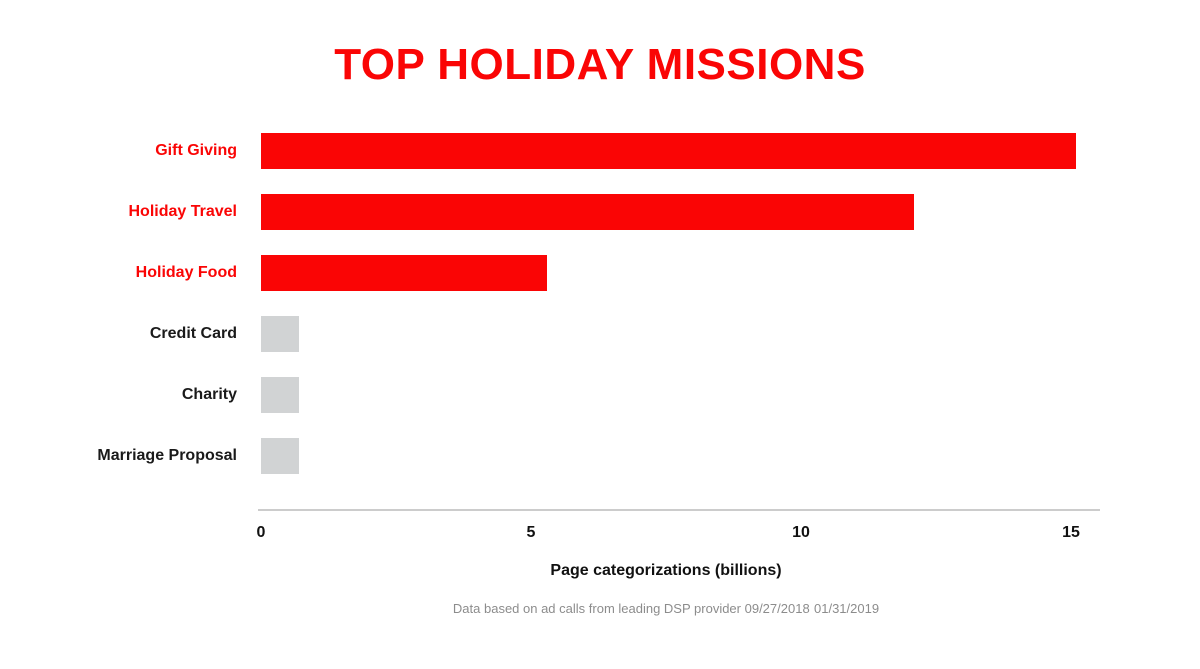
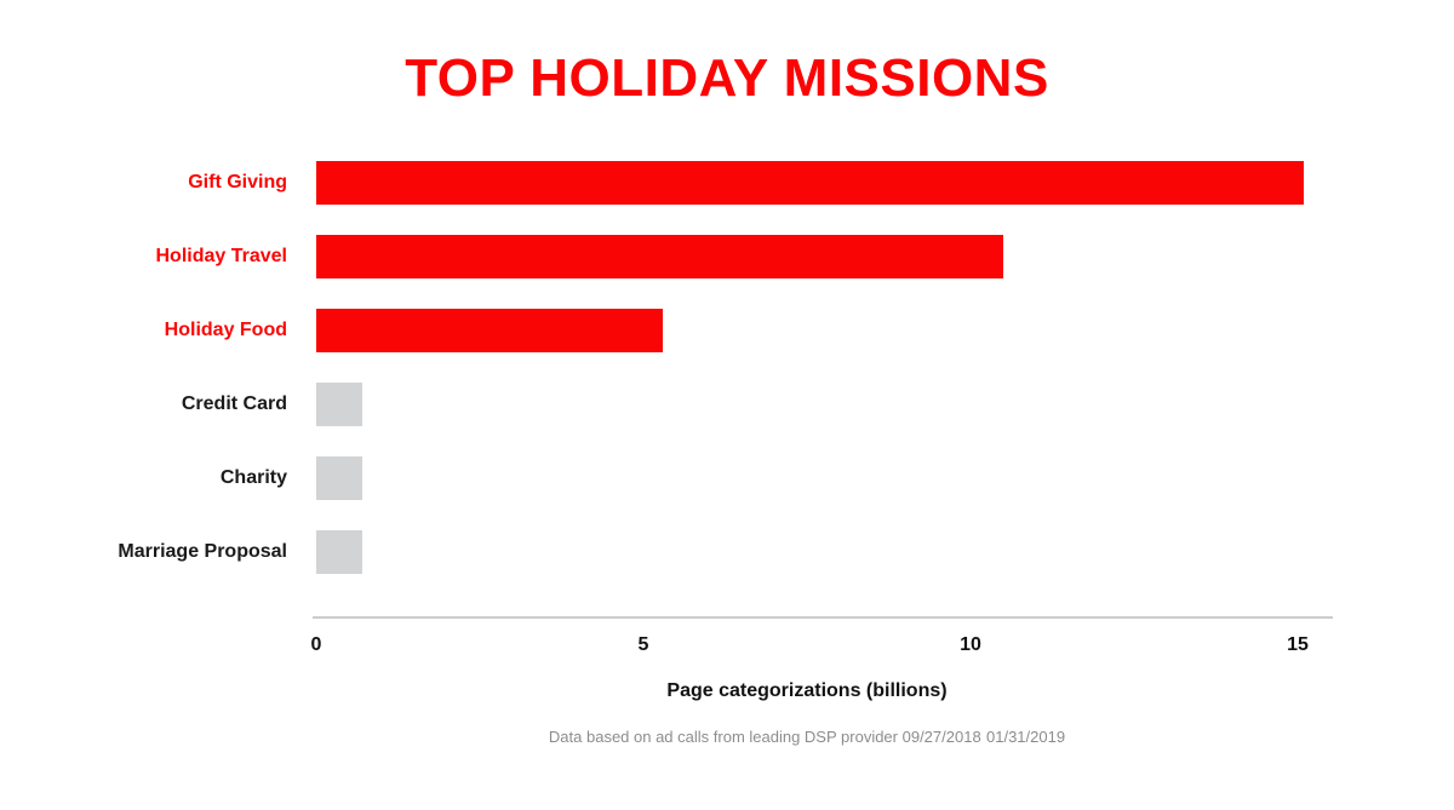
Holiday Travel: 12.1 -> 10.5
